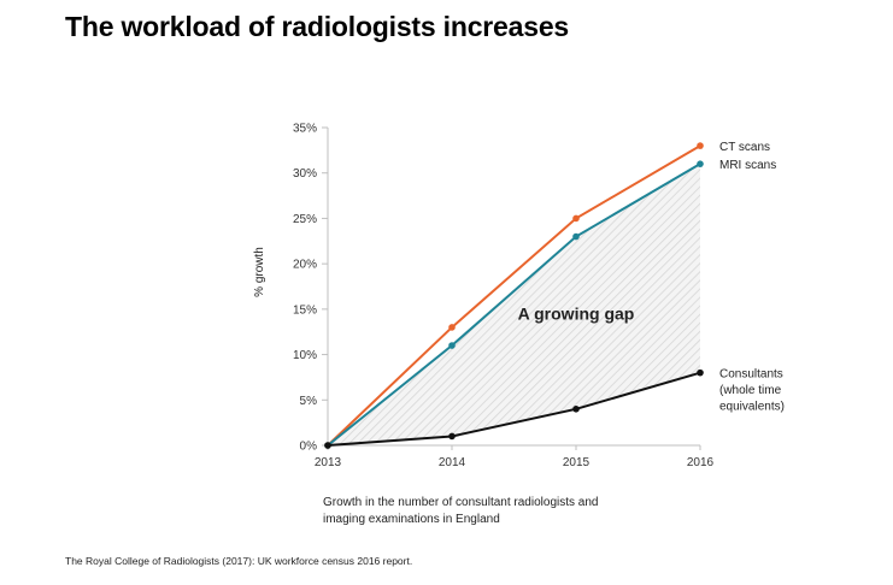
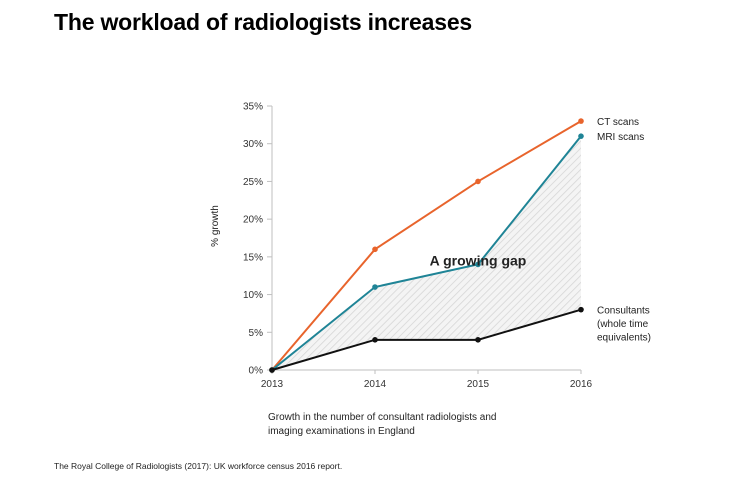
CT scans/2014: 13% -> 16%
Consultants (whole time equivalents)/2014: 1% -> 4%
MRI scans/2015: 23% -> 14%
